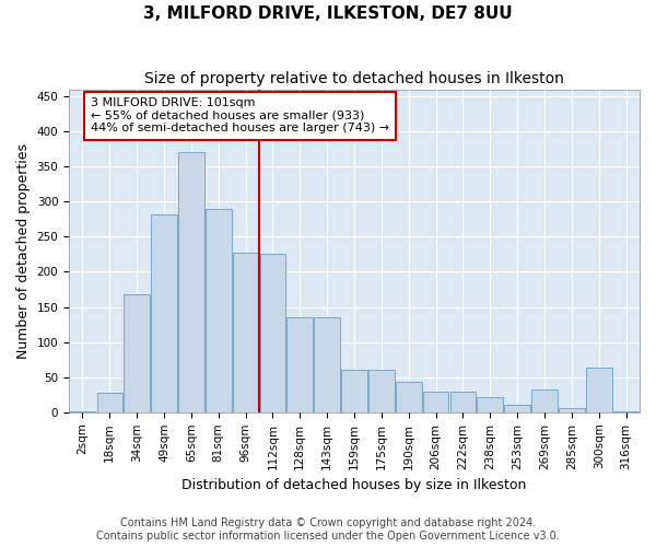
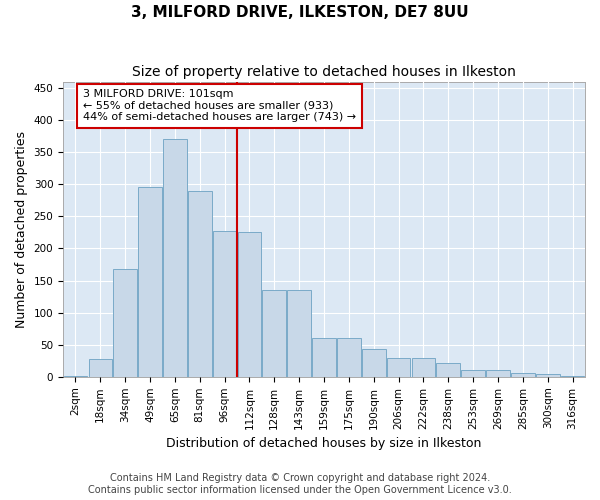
49sqm: 282 -> 296
269sqm: 32 -> 11
300sqm: 64 -> 4
